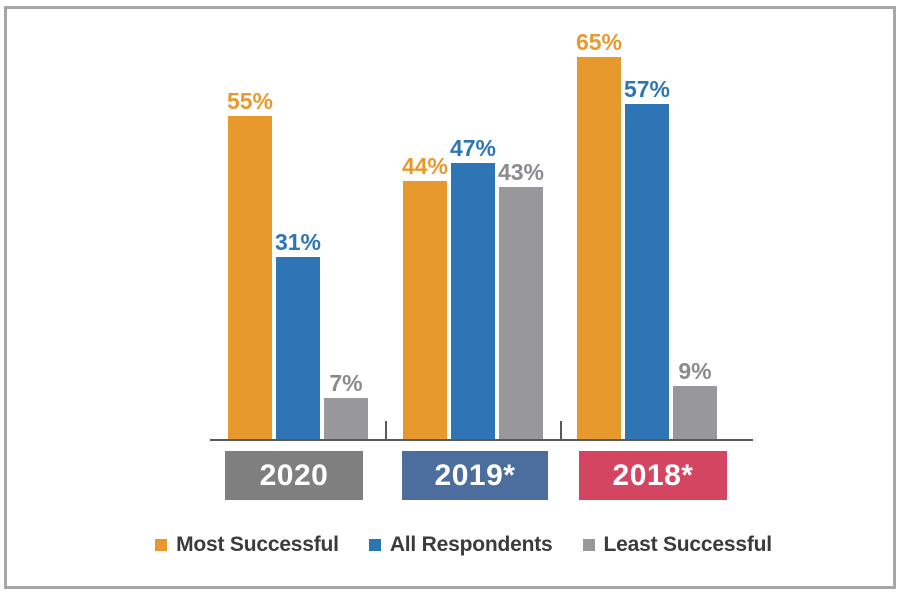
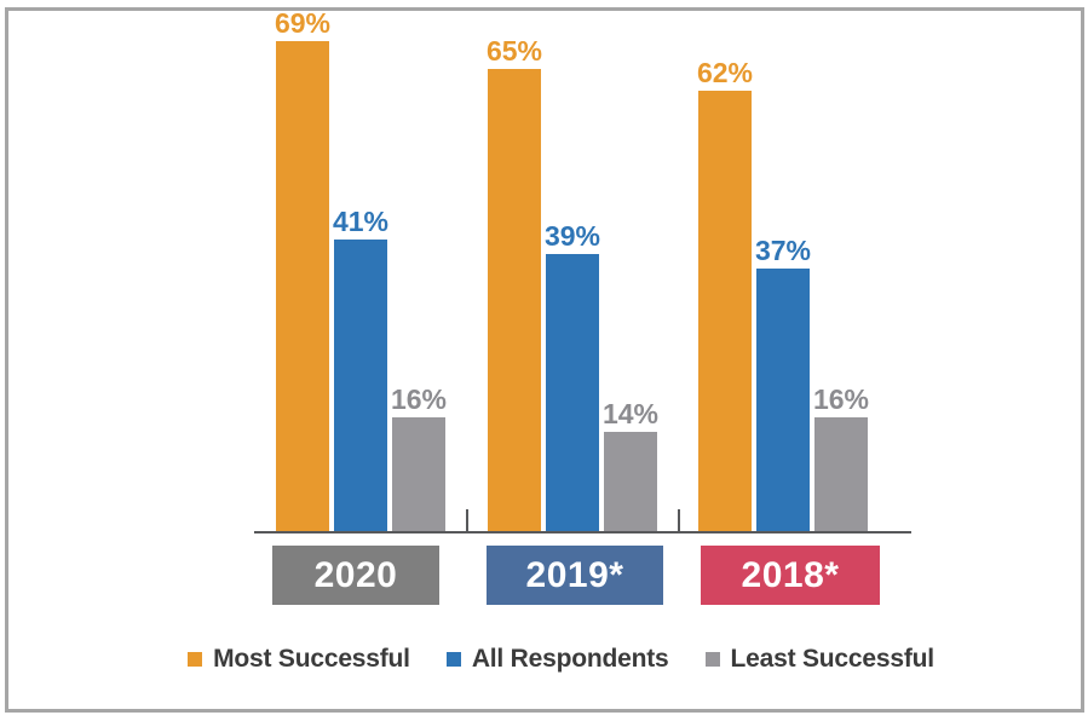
Most Successful/2020: 55% -> 69%
All Respondents/2020: 31% -> 41%
Least Successful/2020: 7% -> 16%
Most Successful/2019*: 44% -> 65%
All Respondents/2019*: 47% -> 39%
Least Successful/2019*: 43% -> 14%
Most Successful/2018*: 65% -> 62%
All Respondents/2018*: 57% -> 37%
Least Successful/2018*: 9% -> 16%
